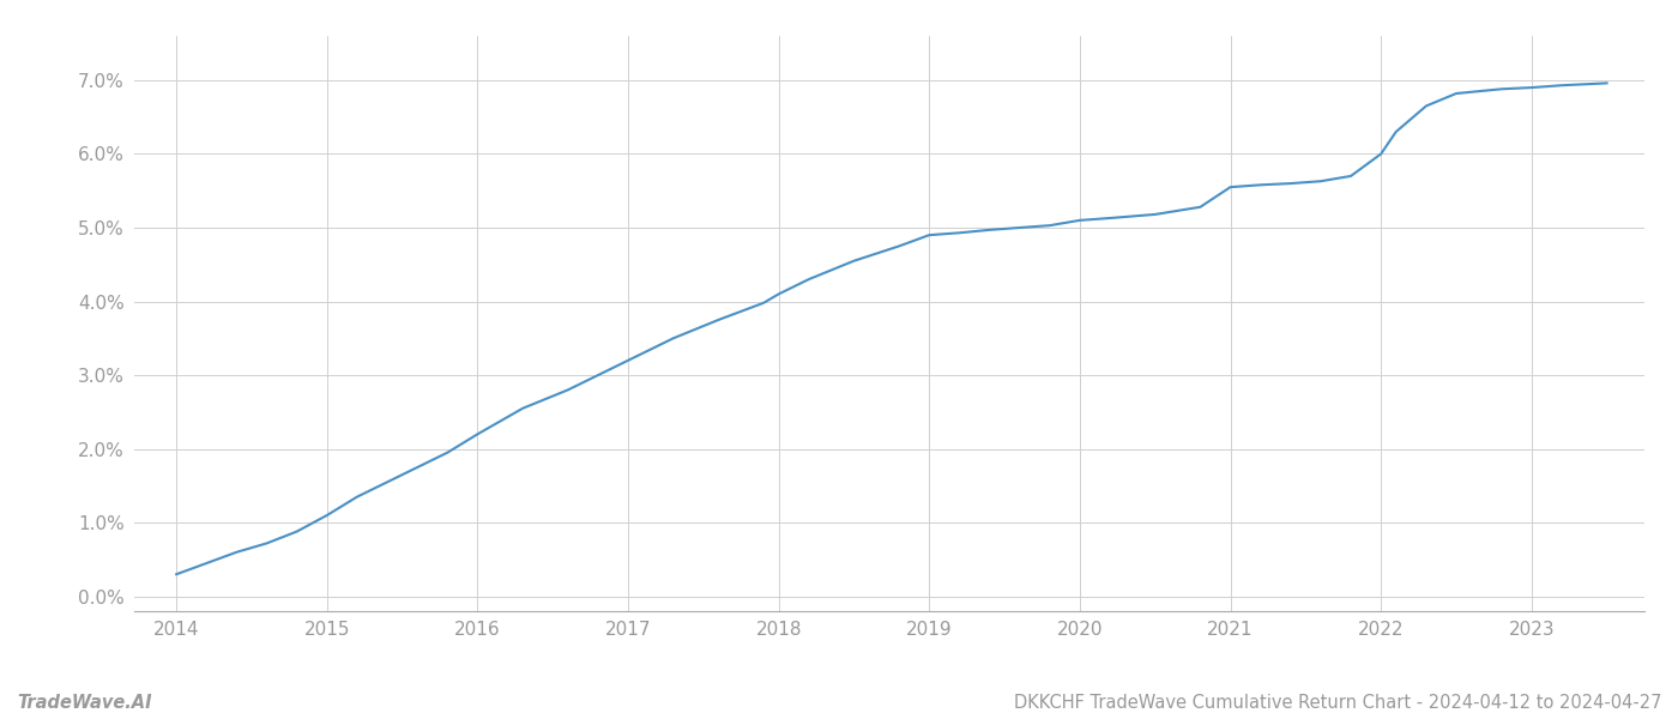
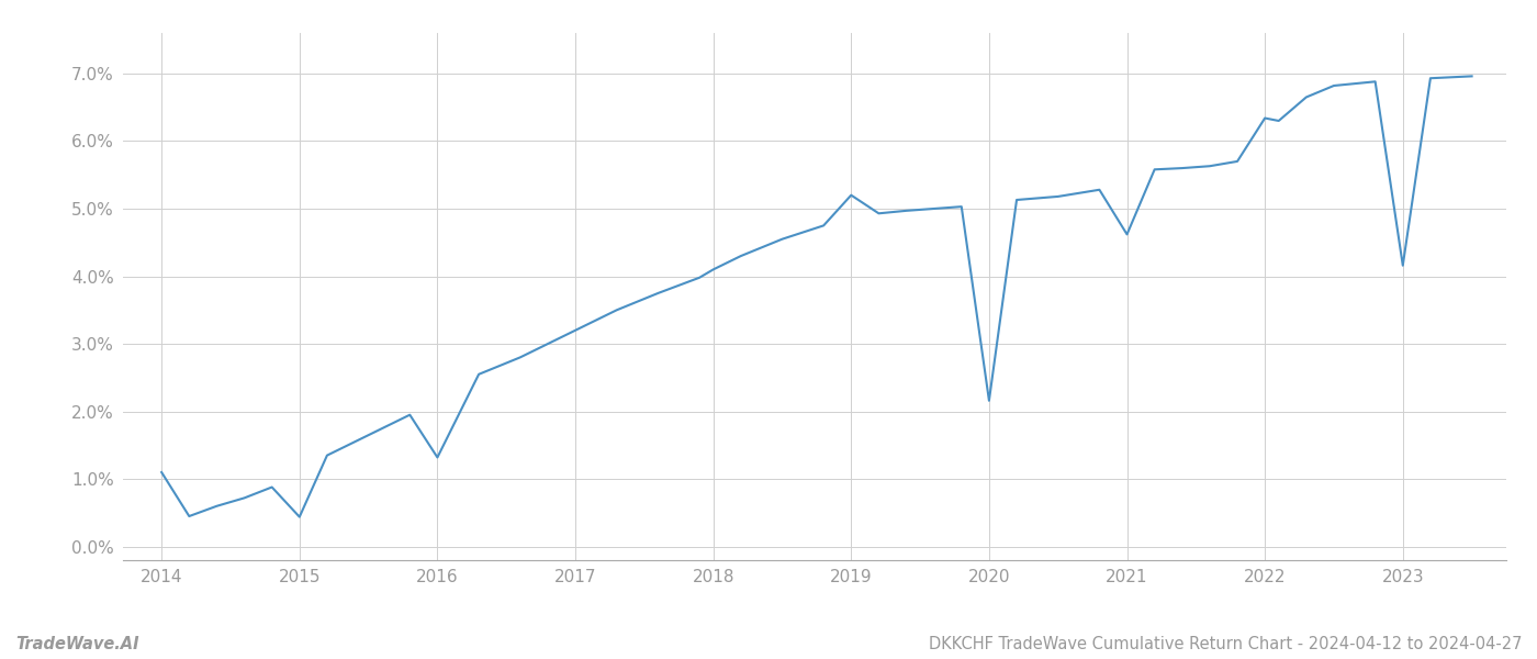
2014: 0.30% -> 1.10%
2015: 1.10% -> 0.44%
2016: 2.20% -> 1.32%
2019: 4.90% -> 5.20%
2020: 5.10% -> 2.16%
2021: 5.55% -> 4.62%
2022: 6.00% -> 6.34%
2023: 6.90% -> 4.16%
